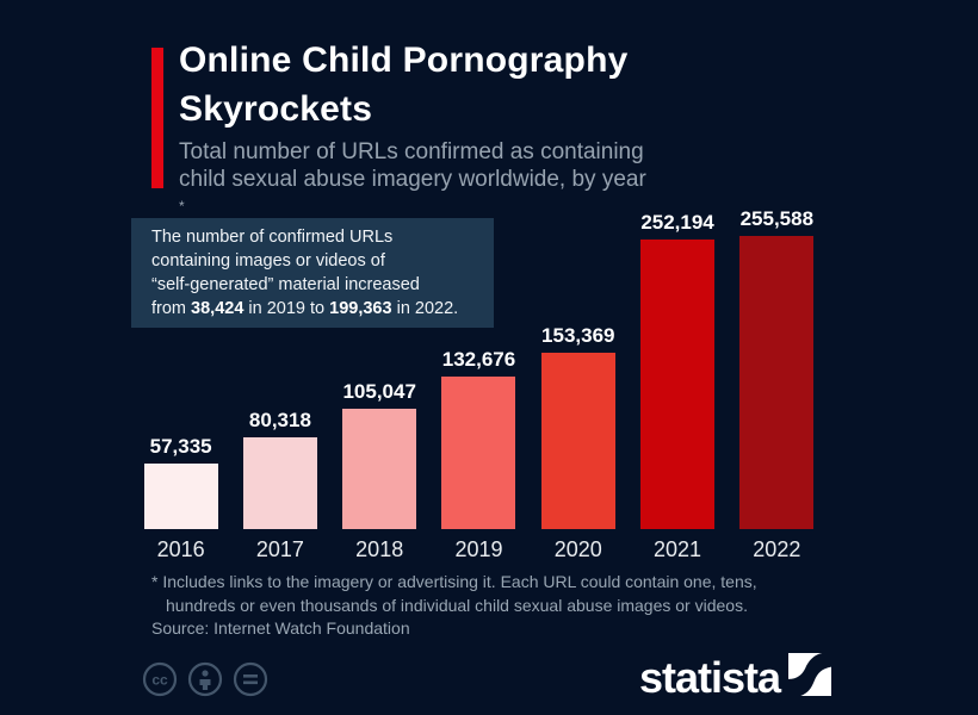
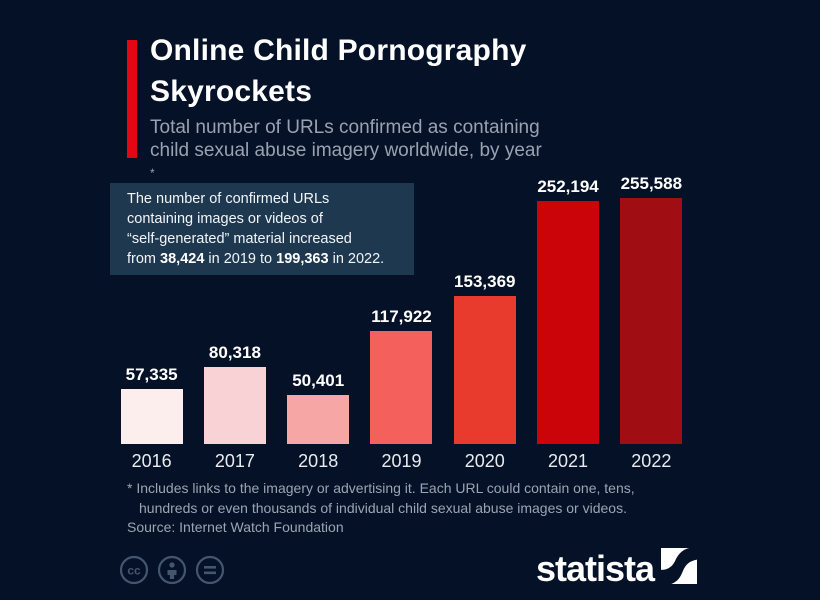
2018: 105,047 -> 50,401
2019: 132,676 -> 117,922
